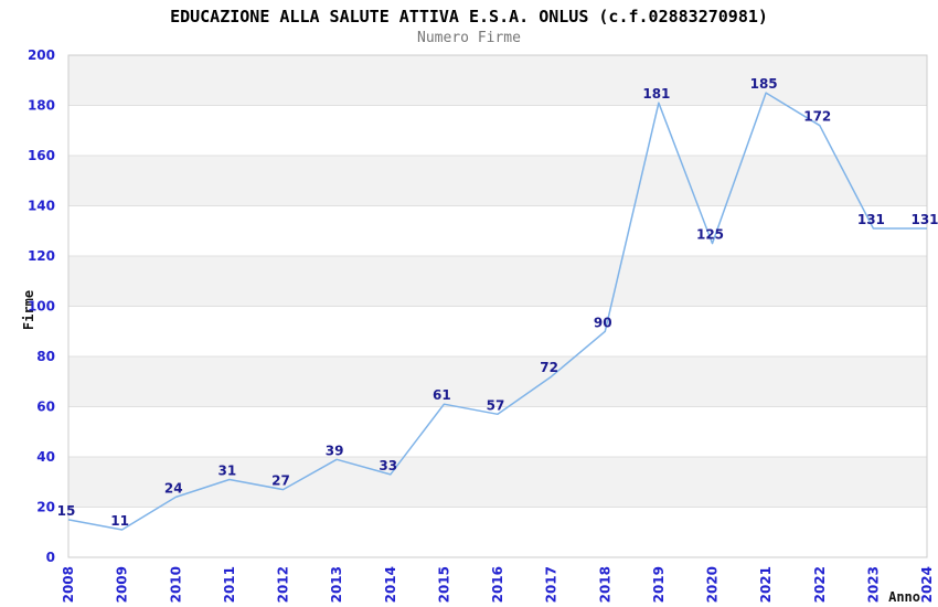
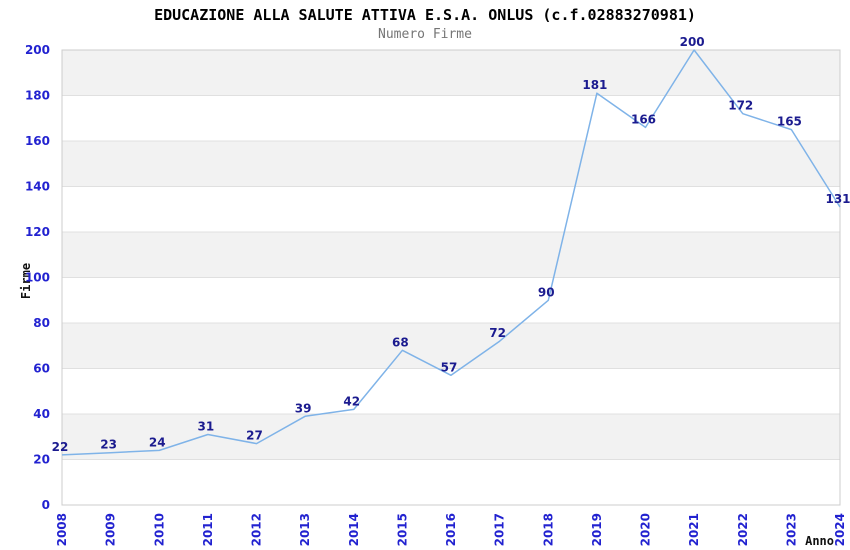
2008: 15 -> 22
2009: 11 -> 23
2014: 33 -> 42
2015: 61 -> 68
2020: 125 -> 166
2021: 185 -> 200
2023: 131 -> 165
